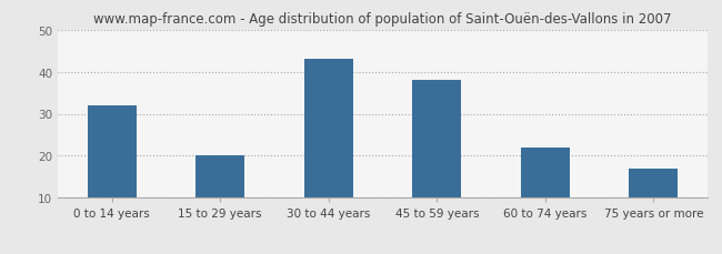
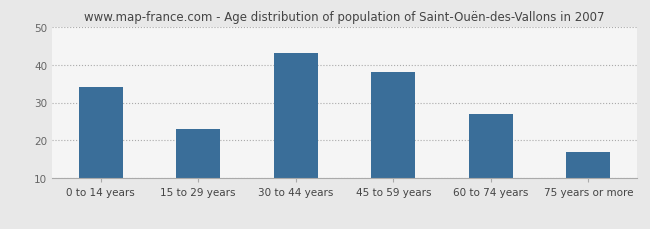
0 to 14 years: 32 -> 34
15 to 29 years: 20 -> 23
60 to 74 years: 22 -> 27
